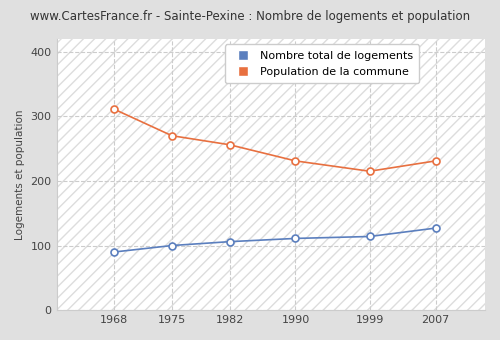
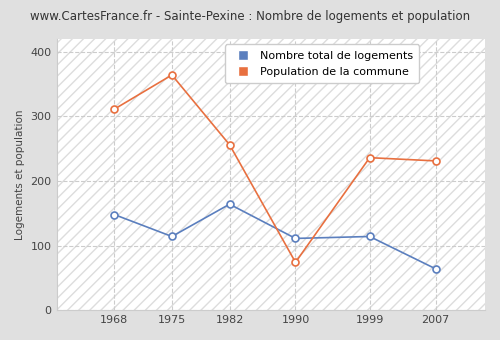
Nombre total de logements/1968: 90 -> 148
Nombre total de logements/1975: 100 -> 114
Population de la commune/1975: 270 -> 364
Nombre total de logements/1982: 106 -> 164
Population de la commune/1990: 231 -> 74
Population de la commune/1999: 215 -> 236
Nombre total de logements/2007: 127 -> 64
